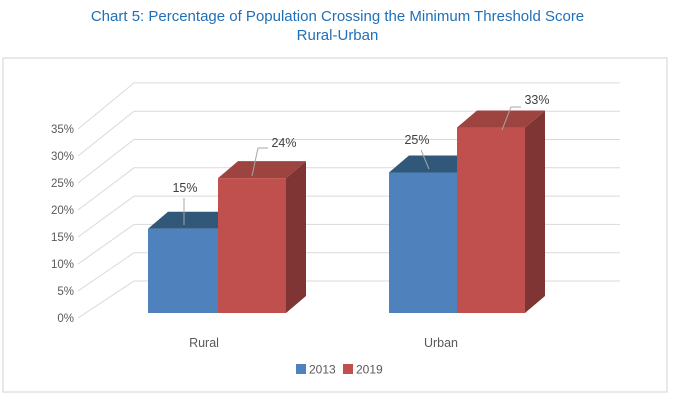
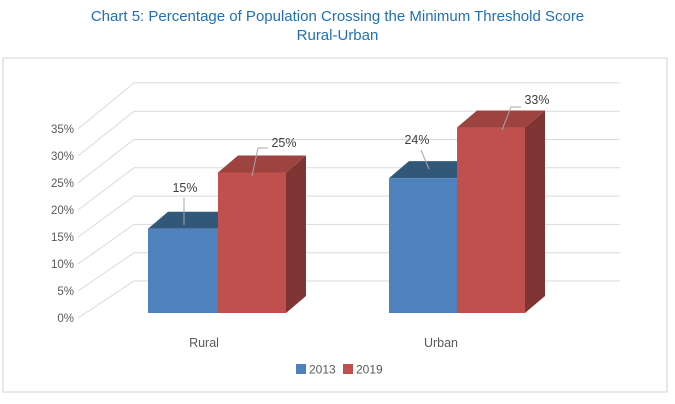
2019/Rural: 24% -> 25%
2013/Urban: 25% -> 24%
